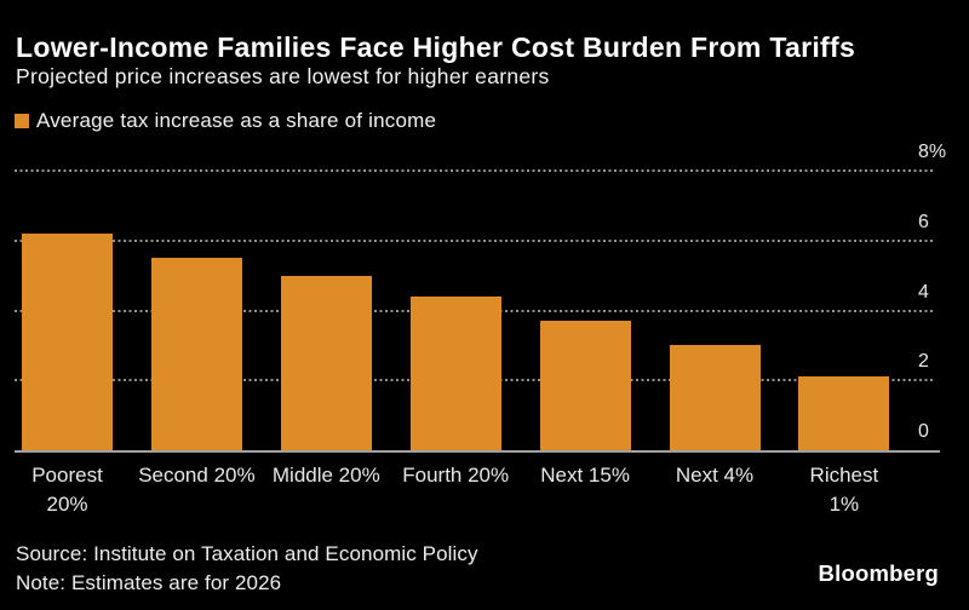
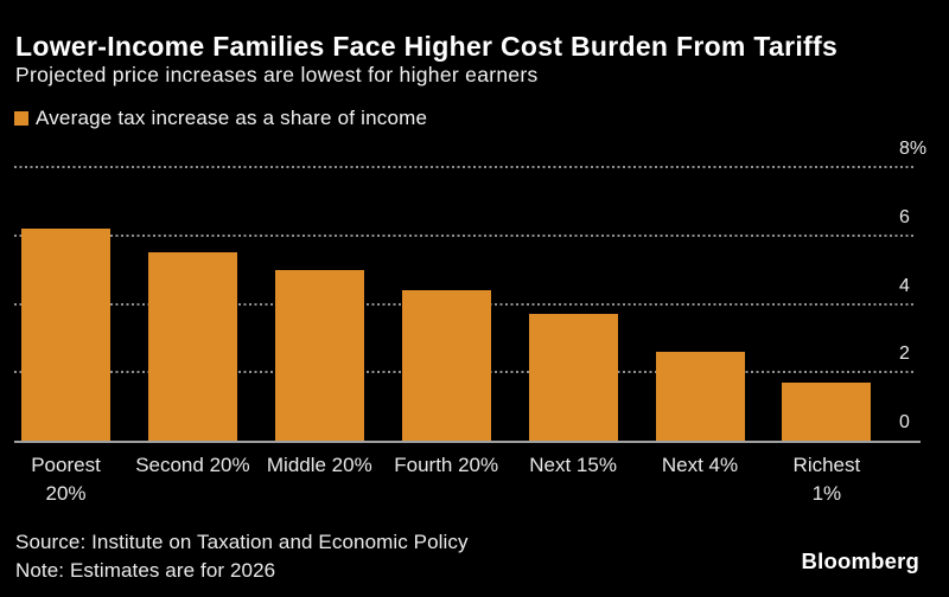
Next 4%: 3.0% -> 2.6%
Richest 1%: 2.1% -> 1.7%
